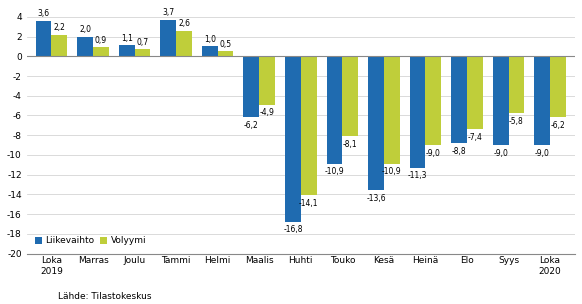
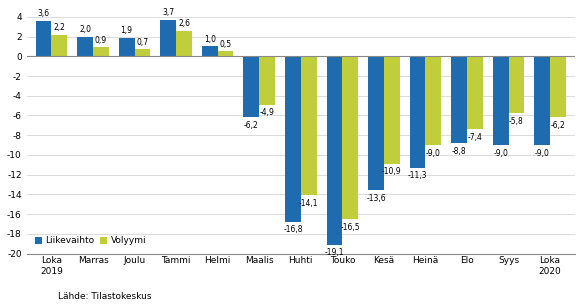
Liikevaihto/Joulu: 1,1 -> 1,9
Liikevaihto/Touko: -10,9 -> -19,1
Volyymi/Touko: -8,1 -> -16,5
